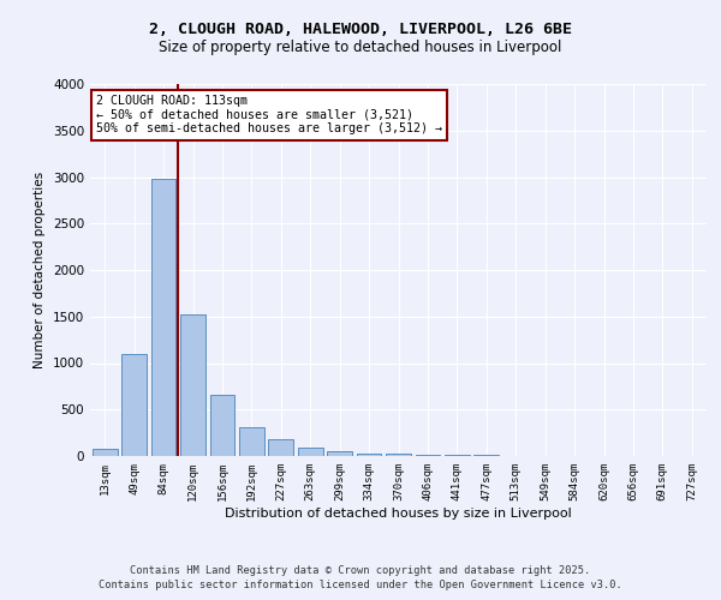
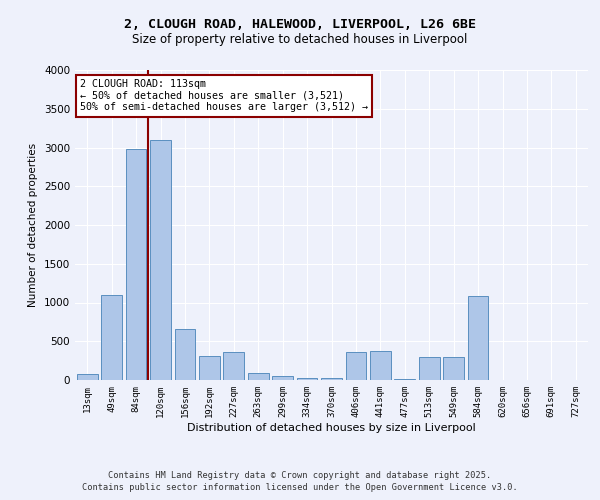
120sqm: 1520 -> 3100
227sqm: 180 -> 360
406sqm: 20 -> 360
441sqm: 10 -> 380
513sqm: 10 -> 300
549sqm: 0 -> 300
584sqm: 0 -> 1080
